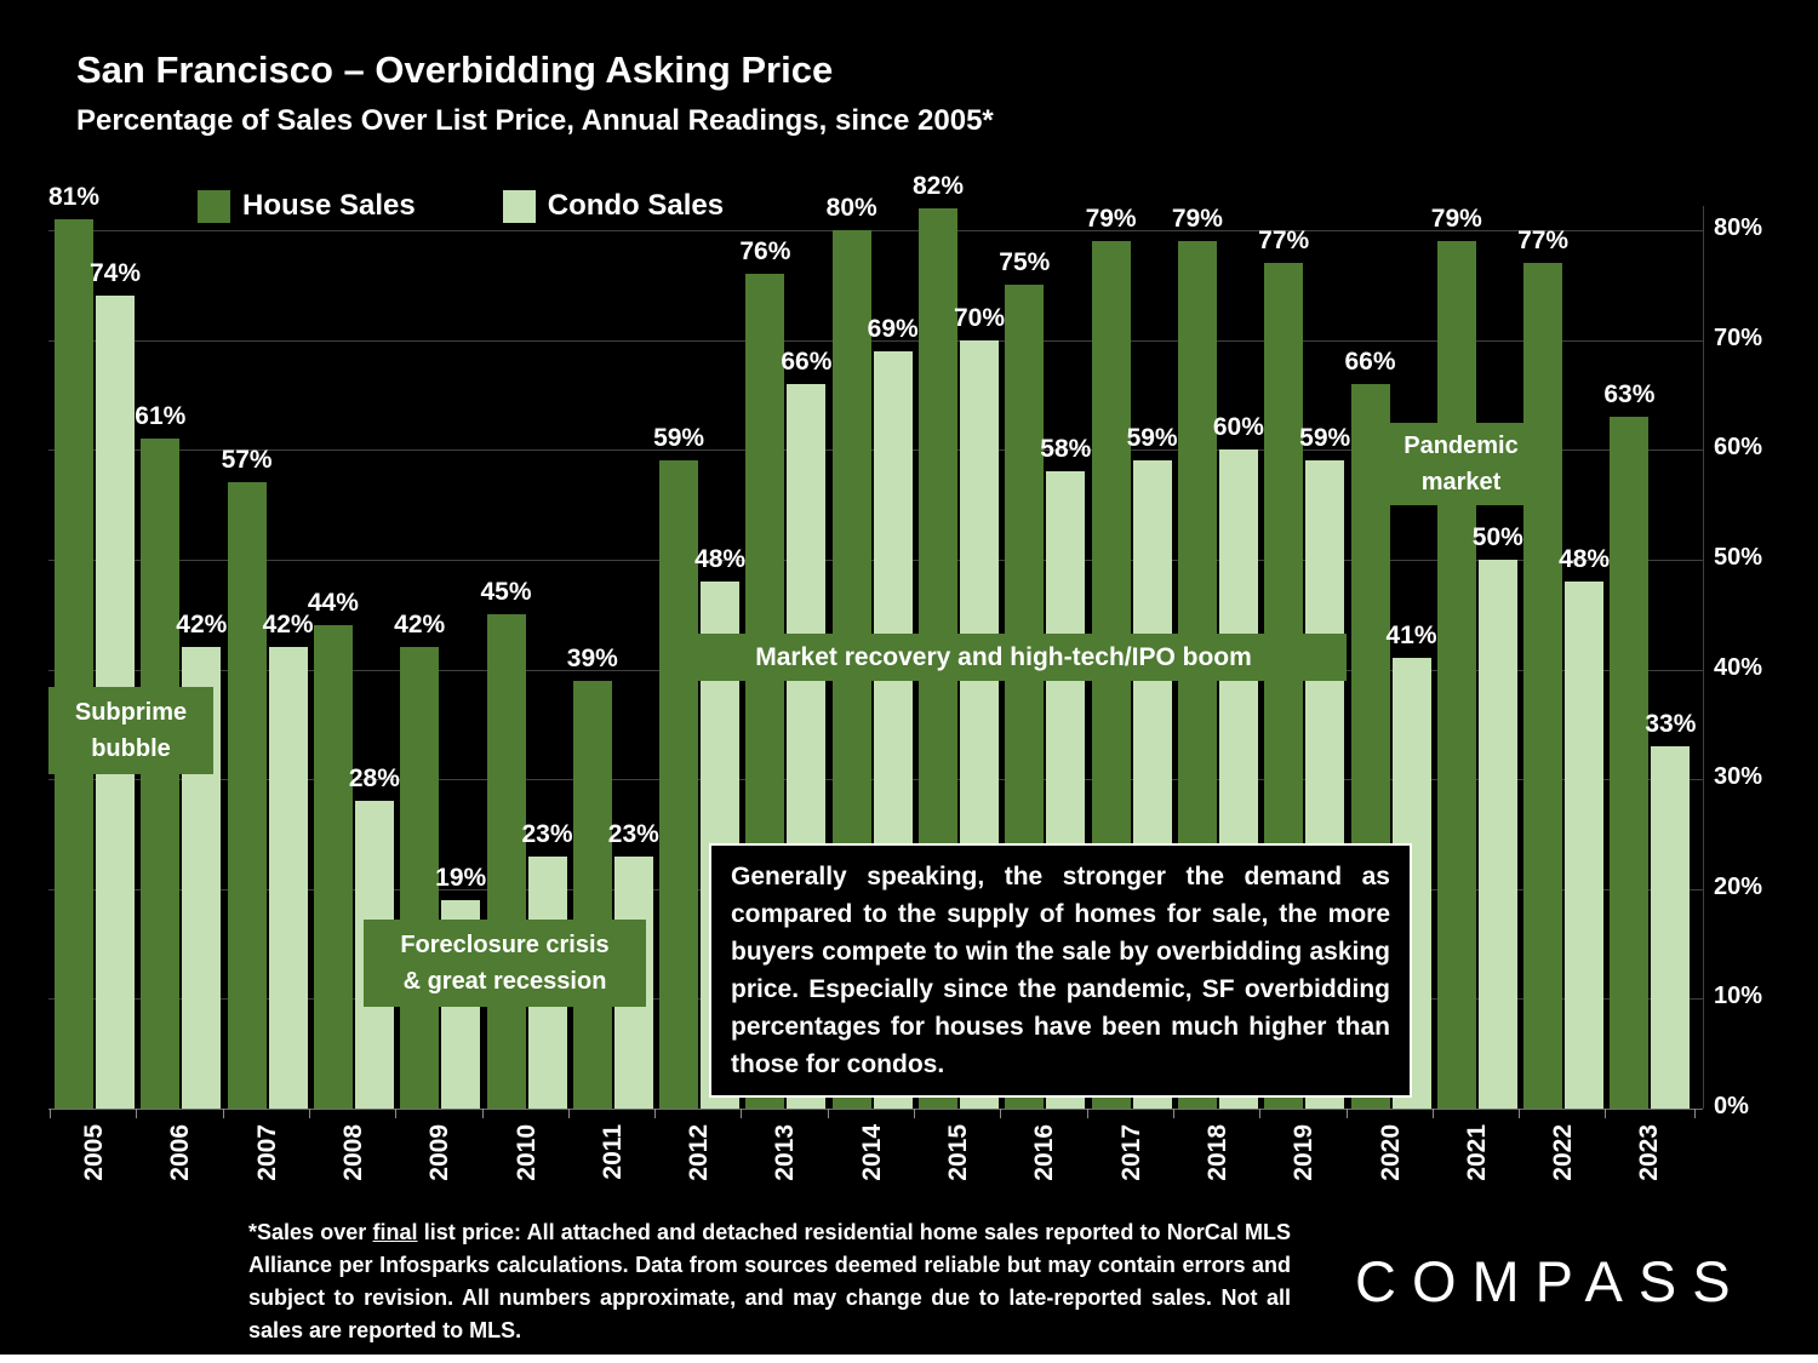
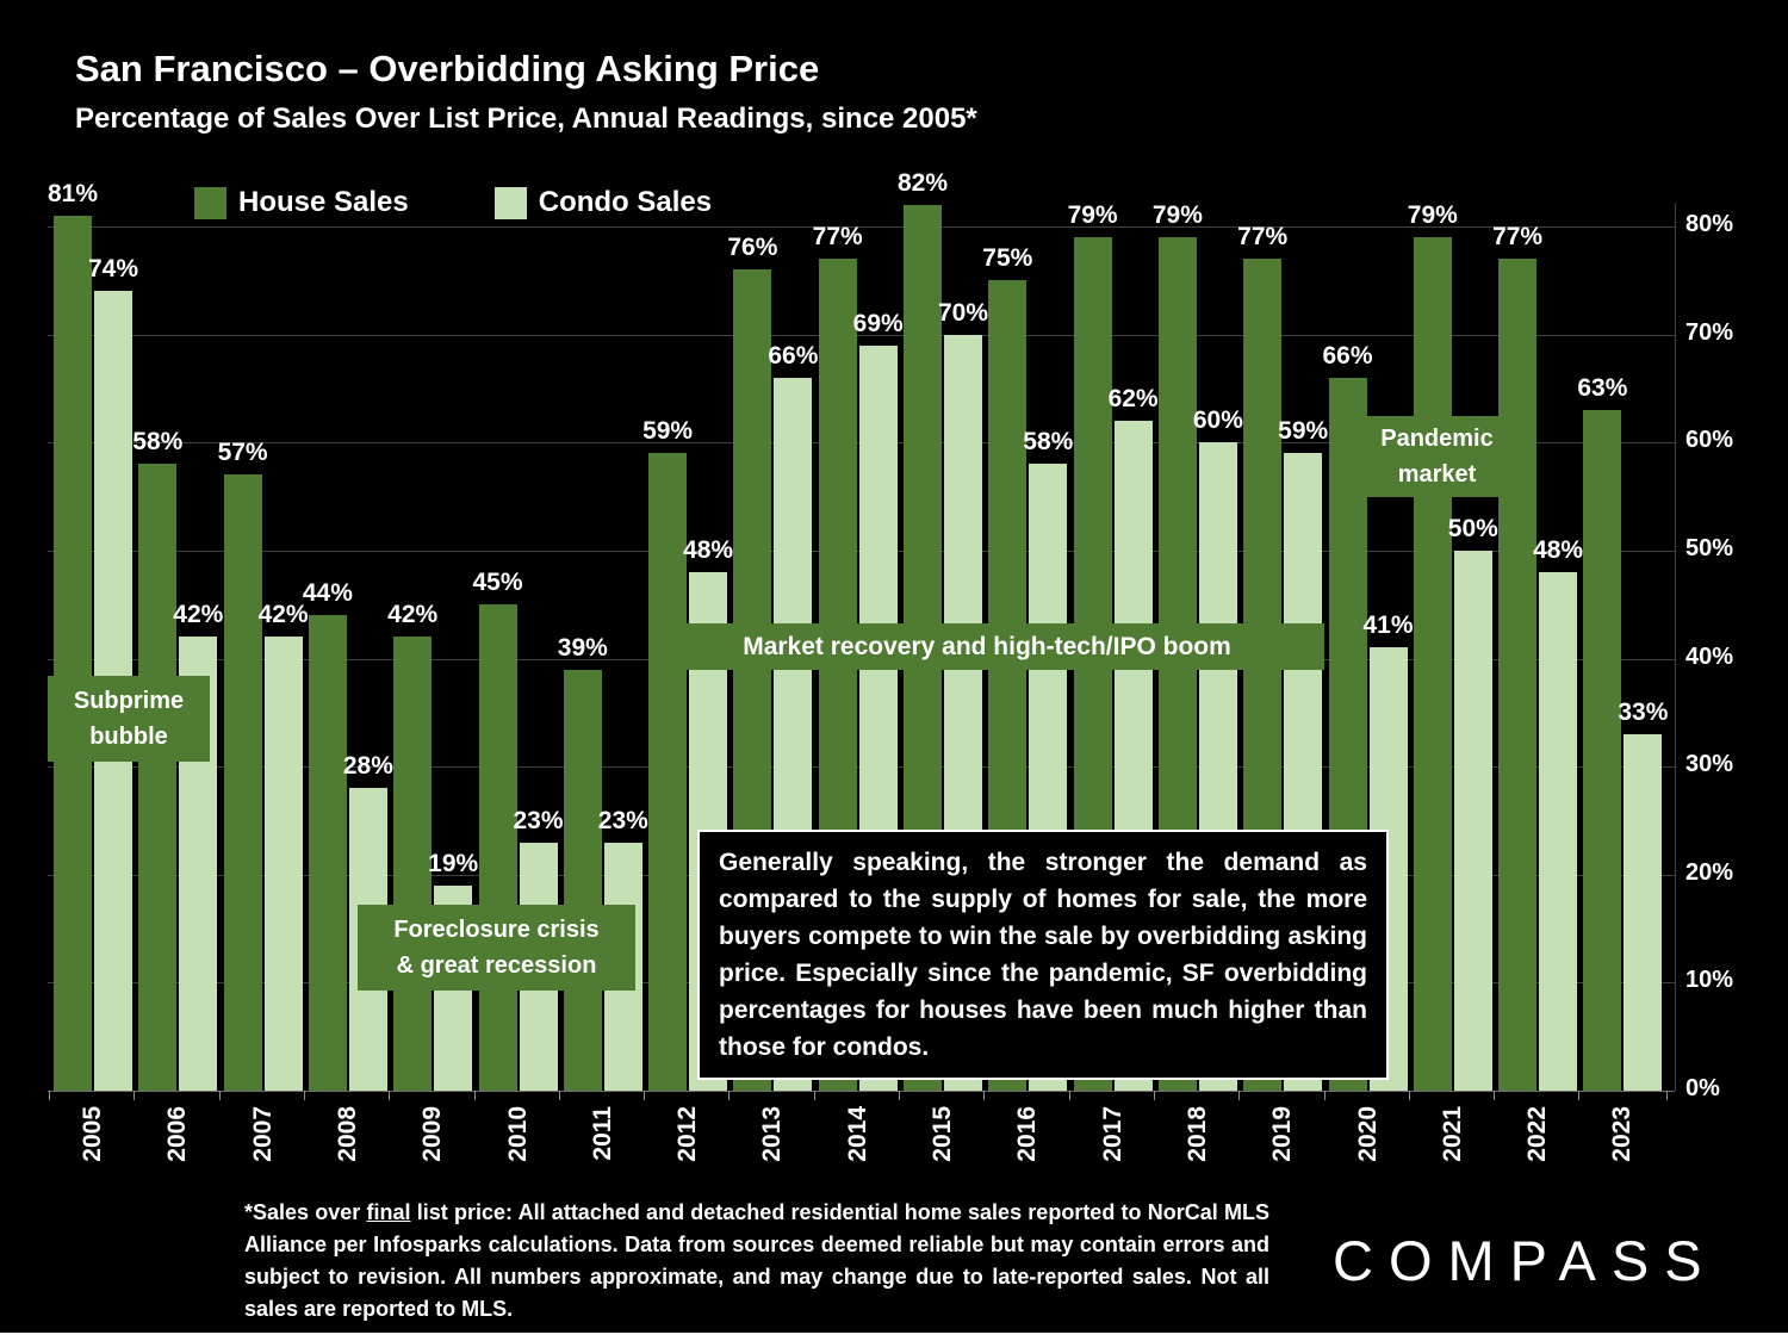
House Sales/2006: 61% -> 58%
House Sales/2014: 80% -> 77%
Condo Sales/2017: 59% -> 62%
